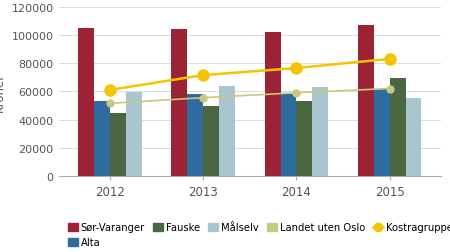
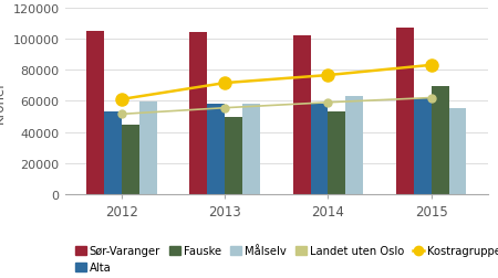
Målselv/2013: 64000 -> 58000
